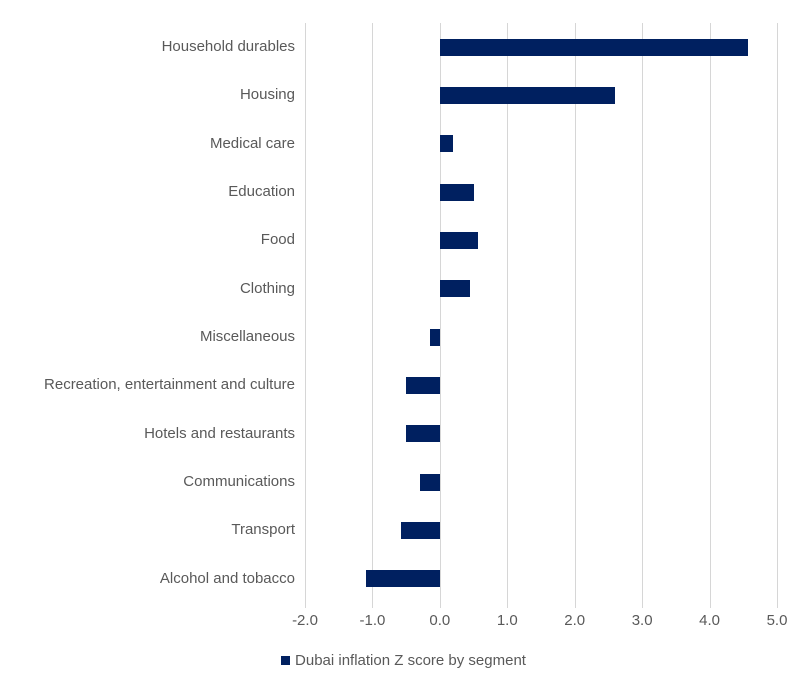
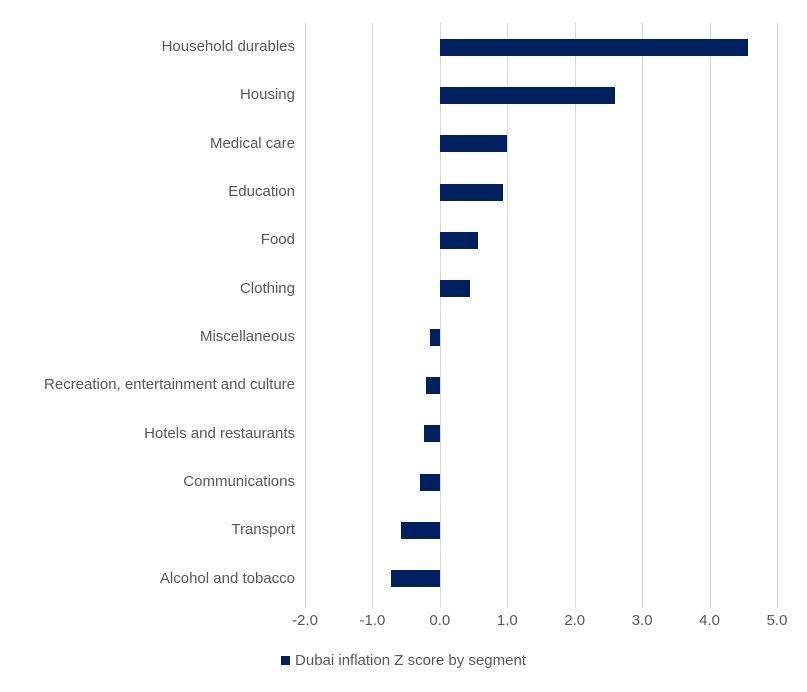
Medical care: 0.2 -> 1.0
Education: 0.5 -> 0.9
Recreation, entertainment and culture: -0.5 -> -0.2
Hotels and restaurants: -0.5 -> -0.2
Alcohol and tobacco: -1.1 -> -0.7
